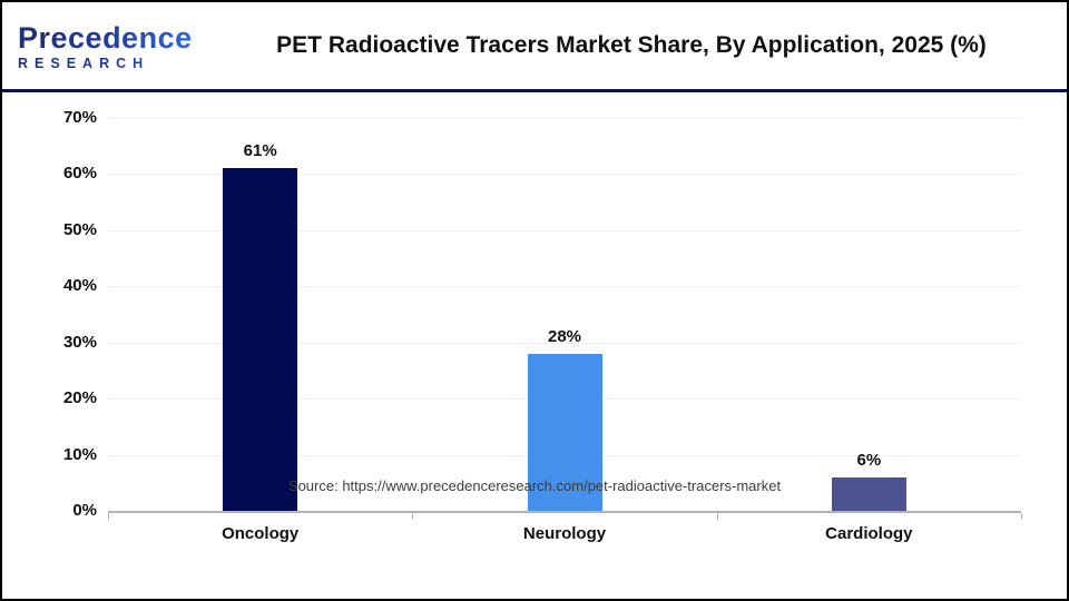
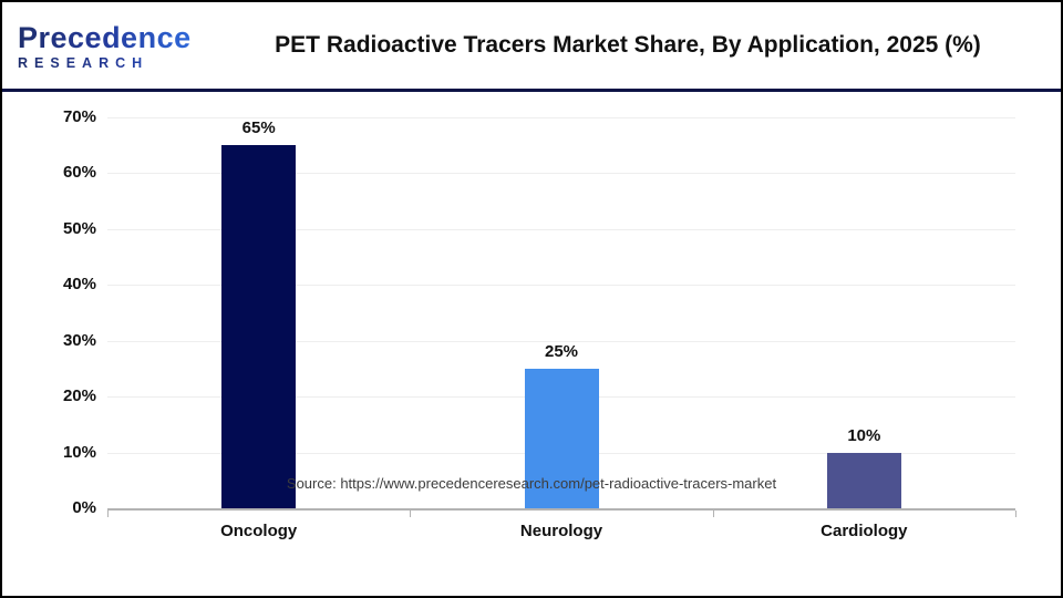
Oncology: 61% -> 65%
Neurology: 28% -> 25%
Cardiology: 6% -> 10%
